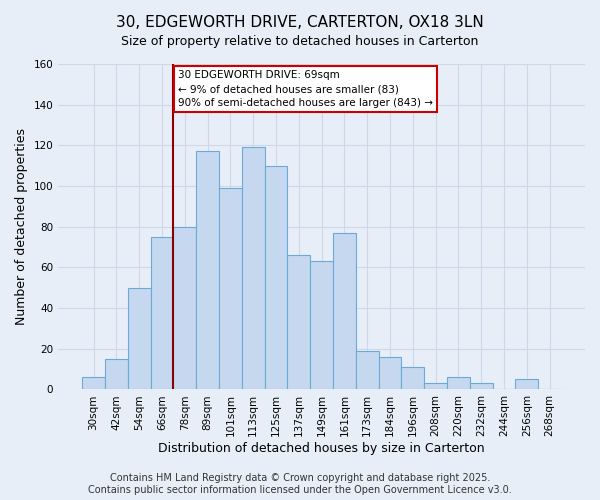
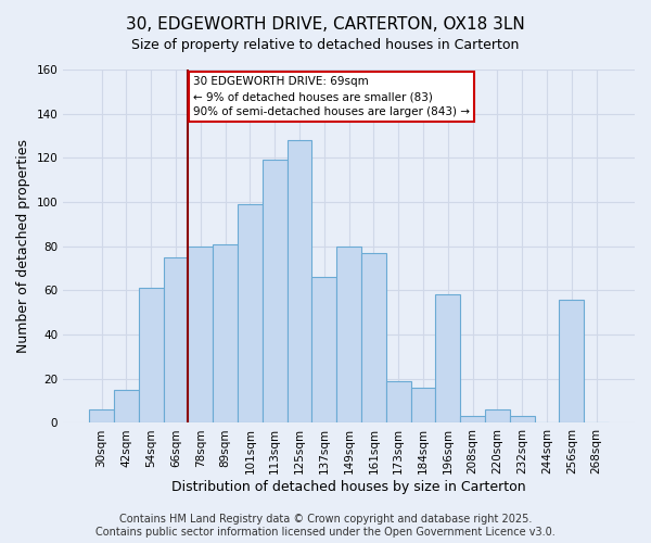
54sqm: 50 -> 61
89sqm: 117 -> 81
125sqm: 110 -> 128
149sqm: 63 -> 80
196sqm: 11 -> 58
256sqm: 5 -> 56
